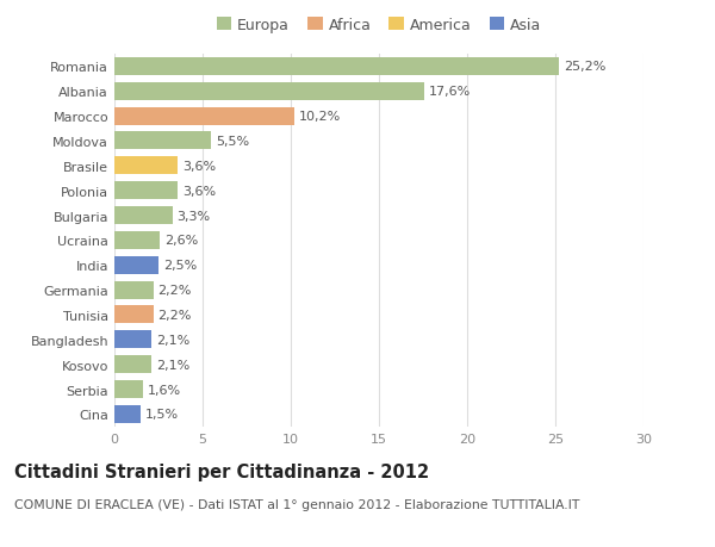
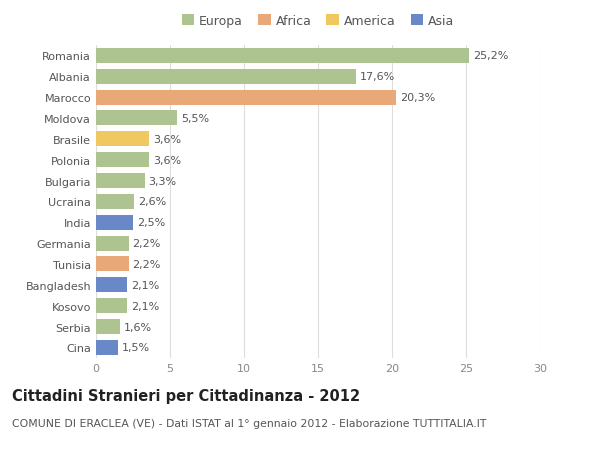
Marocco: 10,2% -> 20,3%
